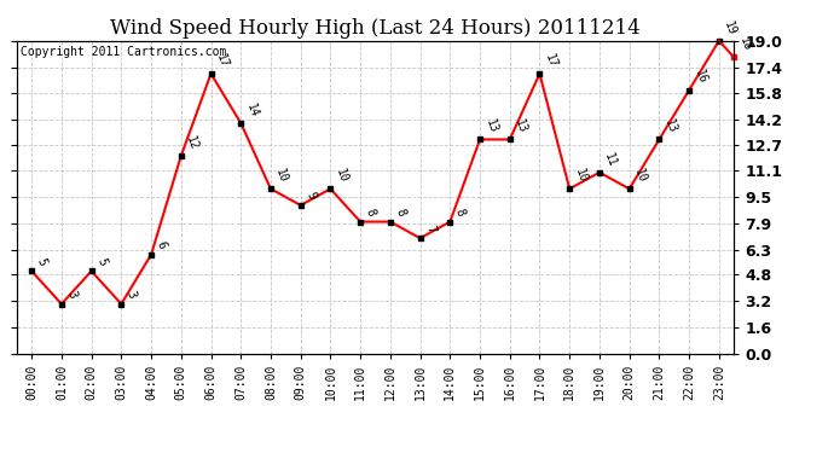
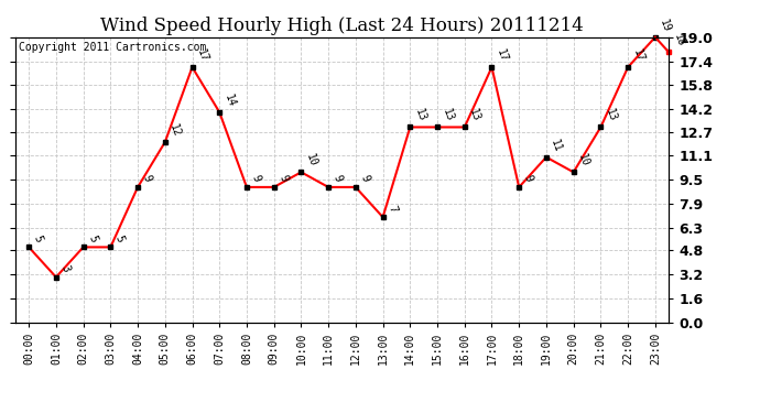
03:00: 3 -> 5
04:00: 6 -> 9
08:00: 10 -> 9
11:00: 8 -> 9
12:00: 8 -> 9
14:00: 8 -> 13
18:00: 10 -> 9
22:00: 16 -> 17
